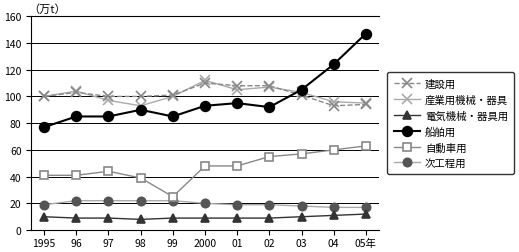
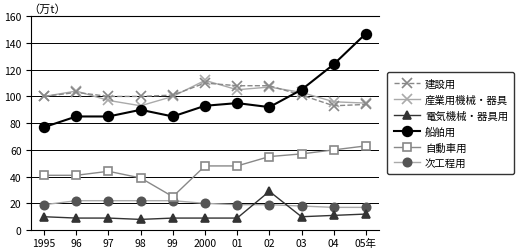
電気機械・器具用/02: 9 -> 29
